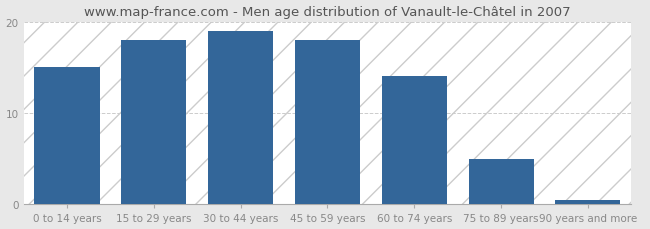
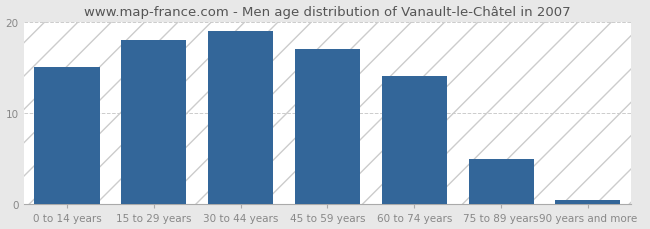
45 to 59 years: 18.0 -> 17.0
